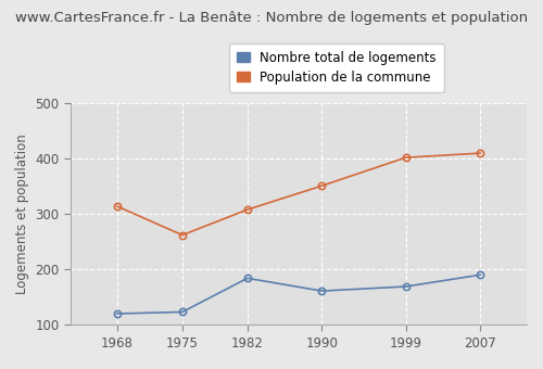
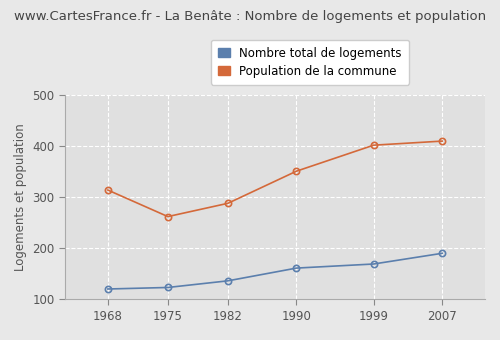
Nombre total de logements/1982: 184 -> 136
Population de la commune/1982: 308 -> 288
